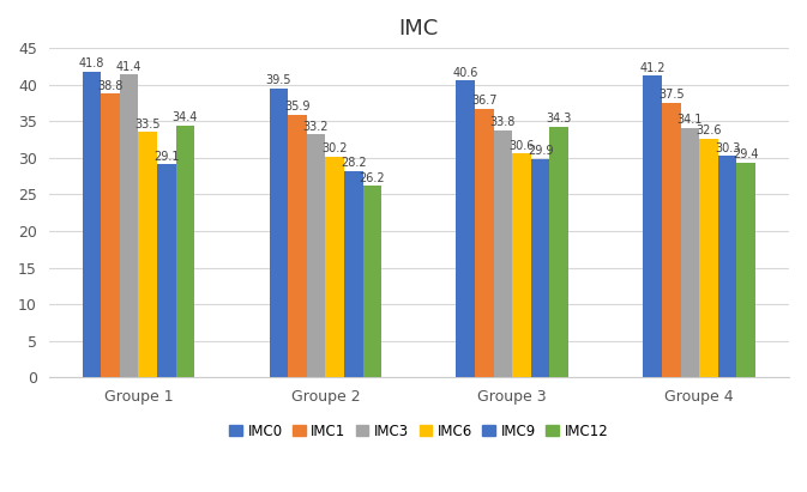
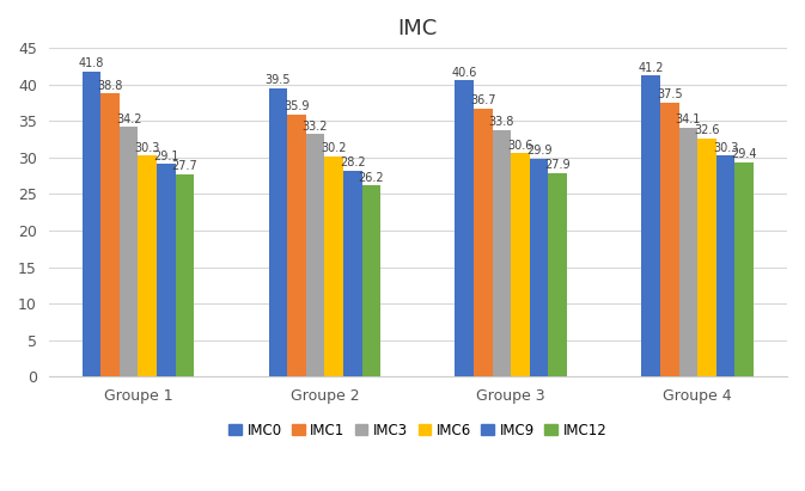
IMC3/Groupe 1: 41.4 -> 34.2
IMC6/Groupe 1: 33.5 -> 30.3
IMC12/Groupe 1: 34.4 -> 27.7
IMC12/Groupe 3: 34.3 -> 27.9
